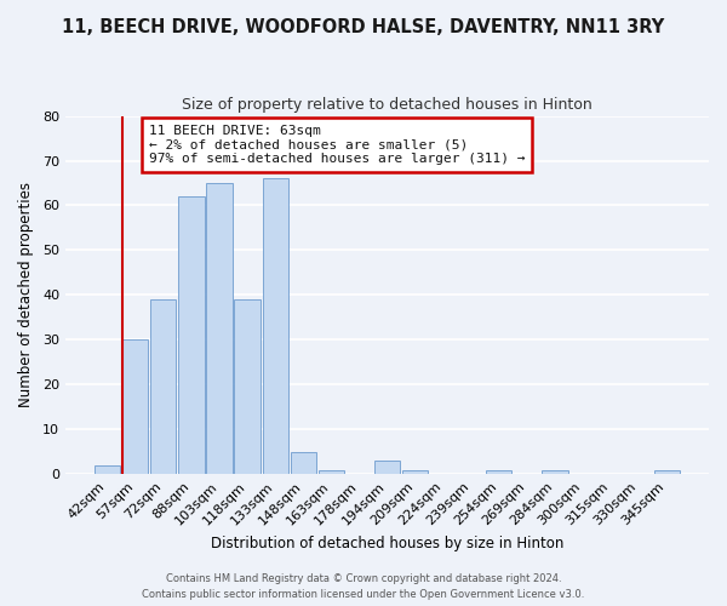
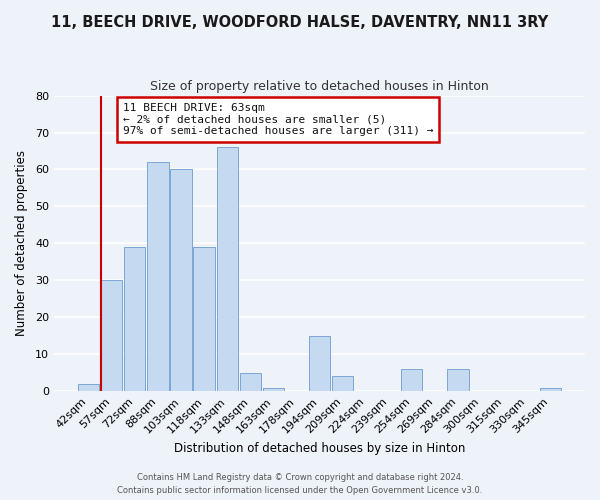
103sqm: 65 -> 60
194sqm: 3 -> 15
209sqm: 1 -> 4
254sqm: 1 -> 6
284sqm: 1 -> 6
